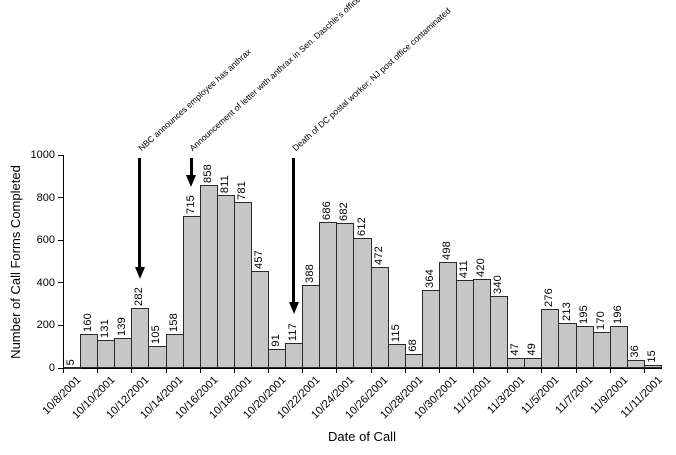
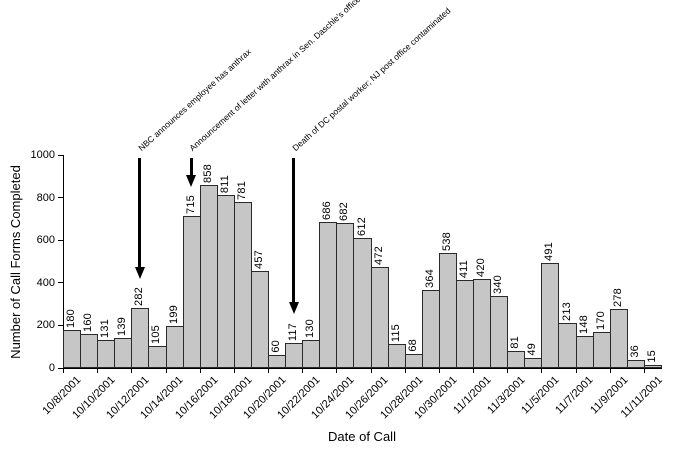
10/8/2001: 5 -> 180
10/14/2001: 158 -> 199
10/20/2001: 91 -> 60
10/22/2001: 388 -> 130
10/30/2001: 498 -> 538
11/3/2001: 47 -> 81
11/5/2001: 276 -> 491
11/7/2001: 195 -> 148
11/9/2001: 196 -> 278
